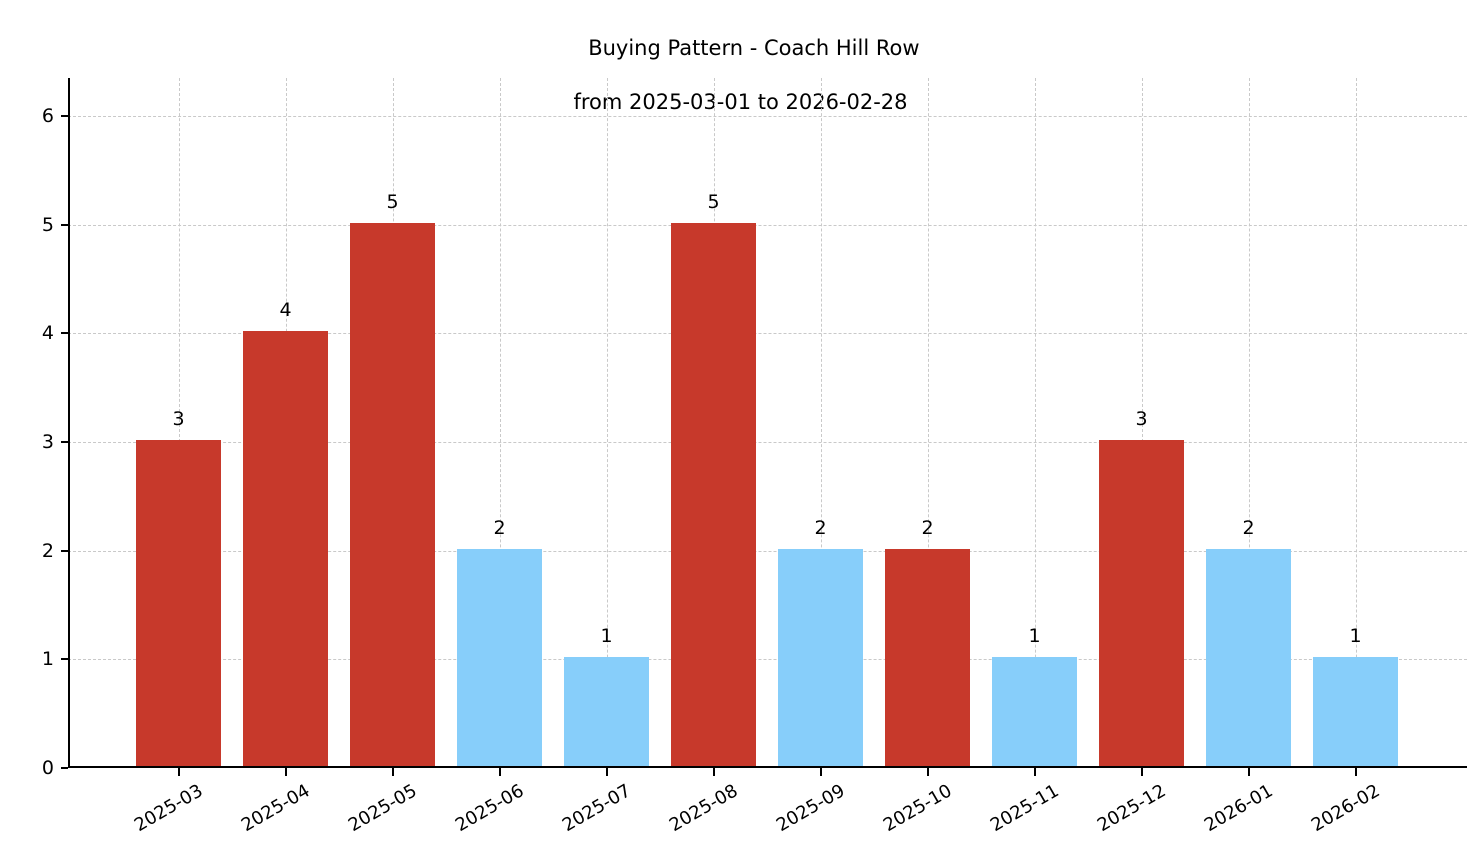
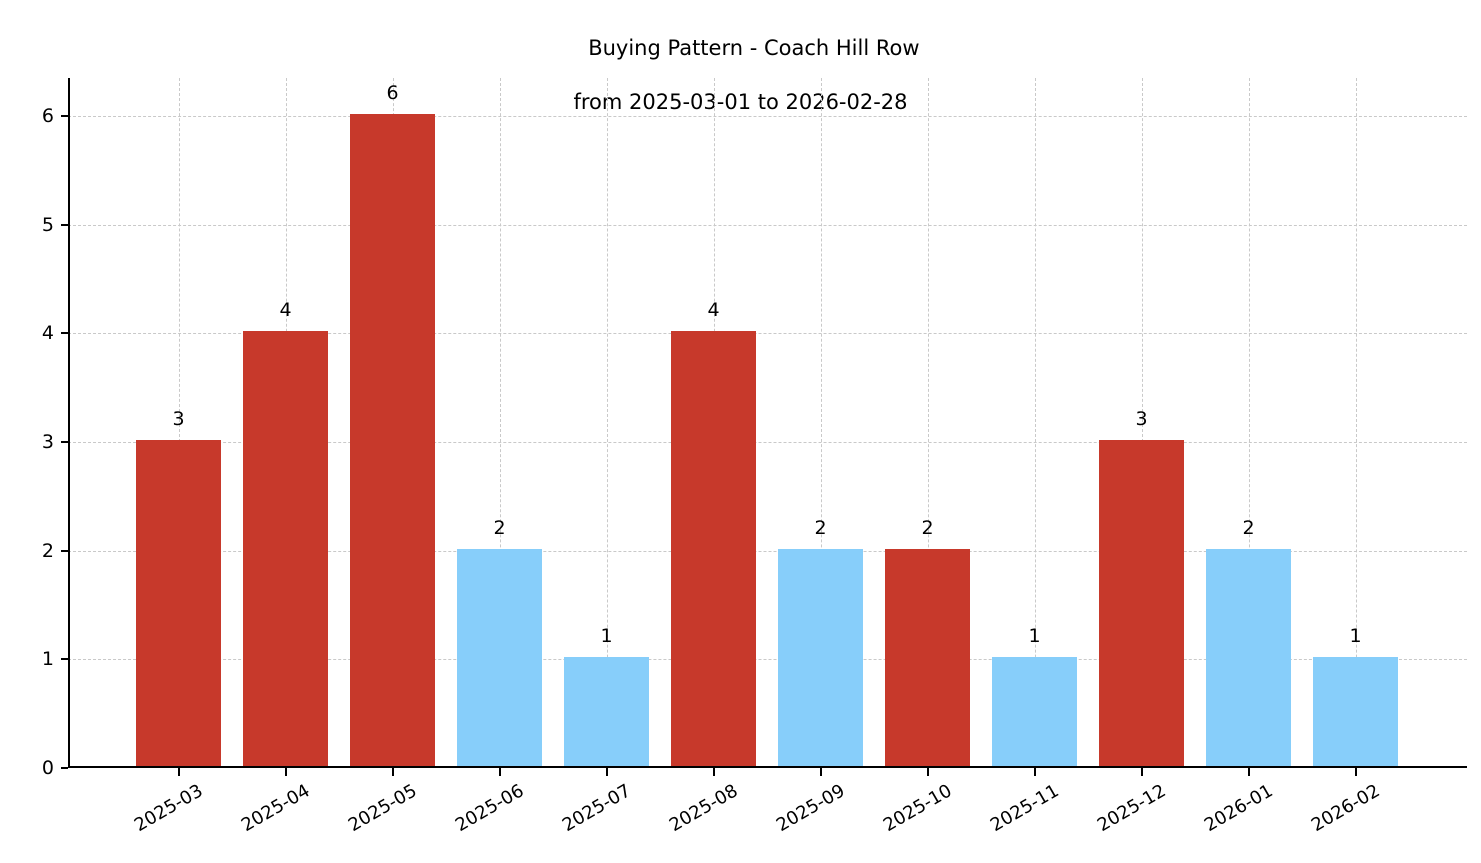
2025-05: 5 -> 6
2025-08: 5 -> 4
